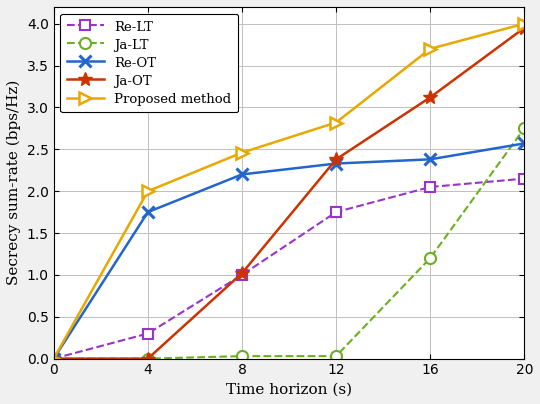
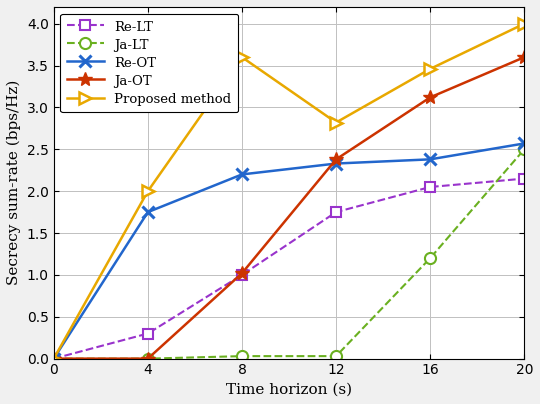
Proposed method/8: 2.46 -> 3.60
Proposed method/16: 3.70 -> 3.46
Ja-LT/20: 2.75 -> 2.50
Ja-OT/20: 3.95 -> 3.60
